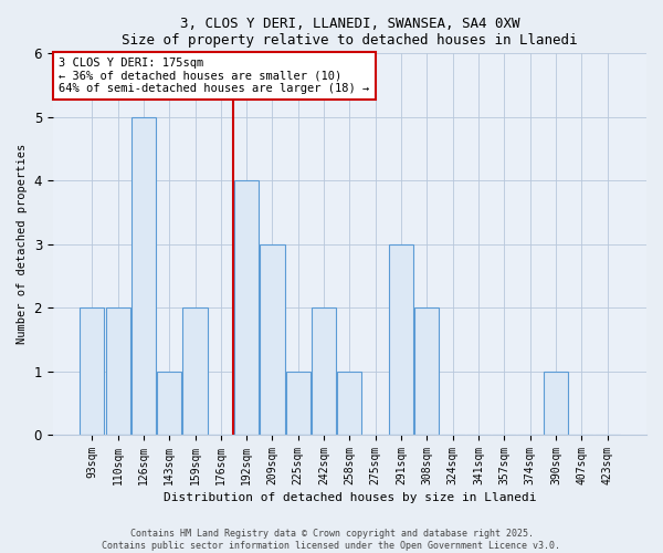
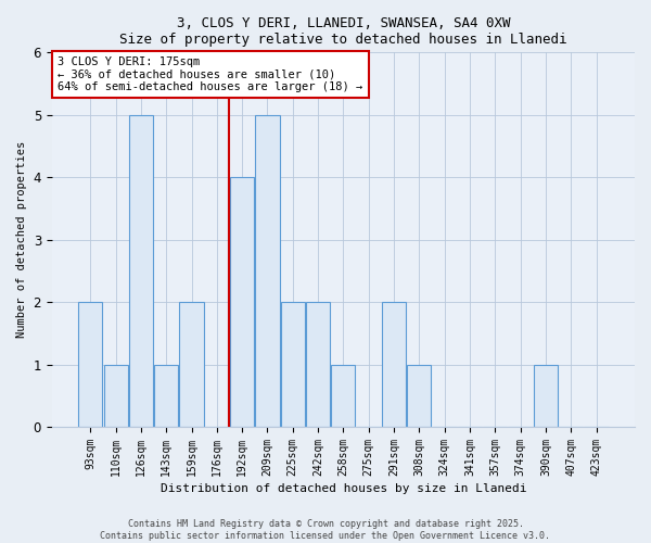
110sqm: 2 -> 1
209sqm: 3 -> 5
225sqm: 1 -> 2
291sqm: 3 -> 2
308sqm: 2 -> 1
